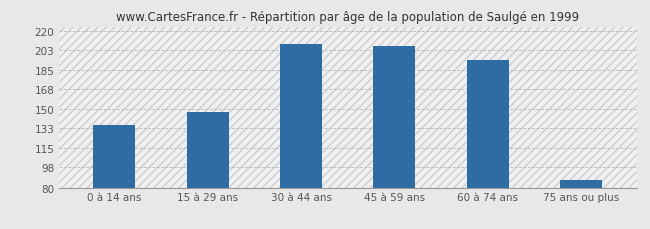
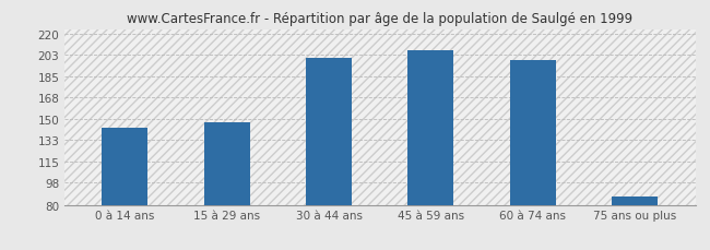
0 à 14 ans: 136 -> 143
30 à 44 ans: 208 -> 200
60 à 74 ans: 194 -> 199
